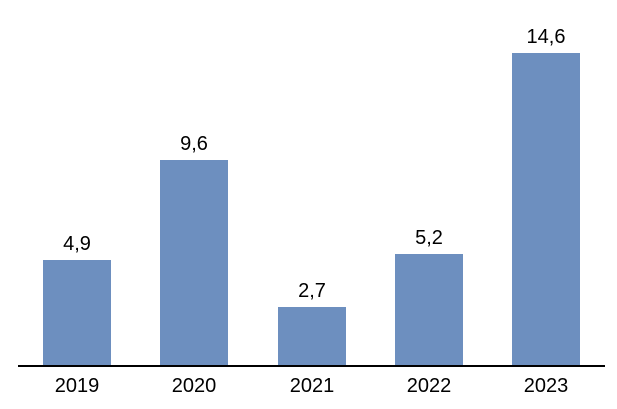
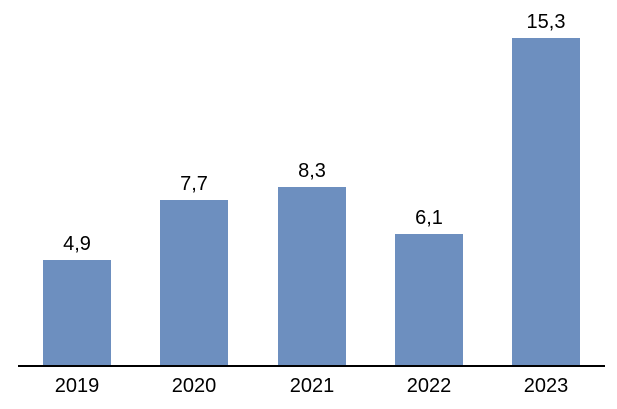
2020: 9,6 -> 7,7
2021: 2,7 -> 8,3
2022: 5,2 -> 6,1
2023: 14,6 -> 15,3
